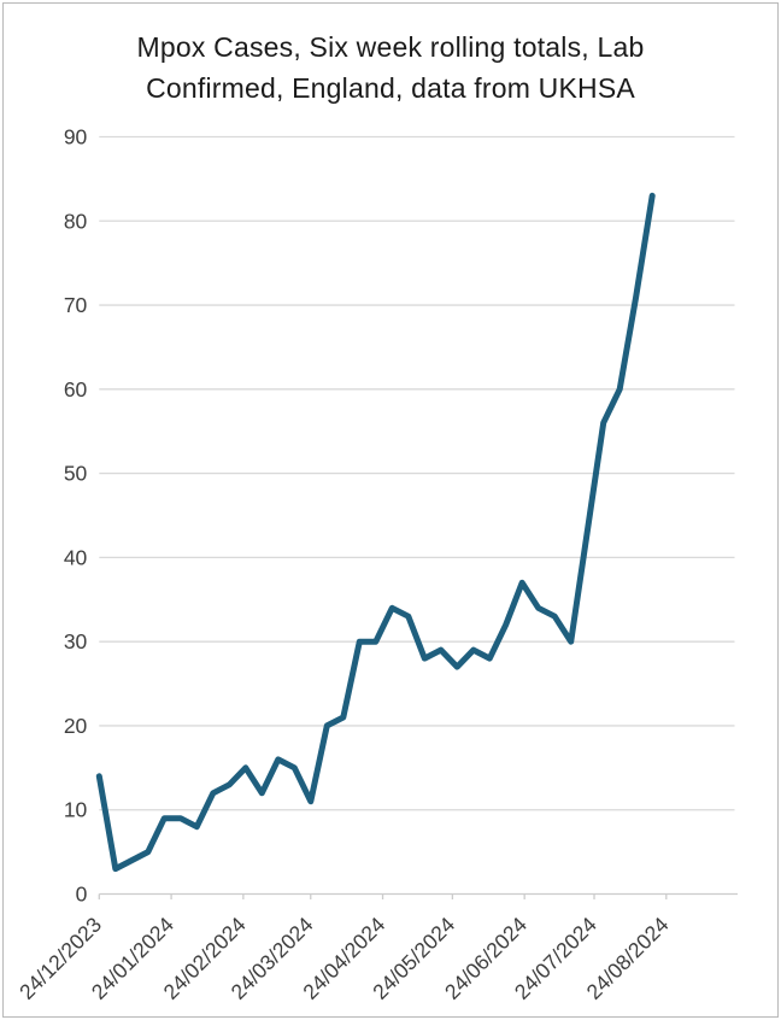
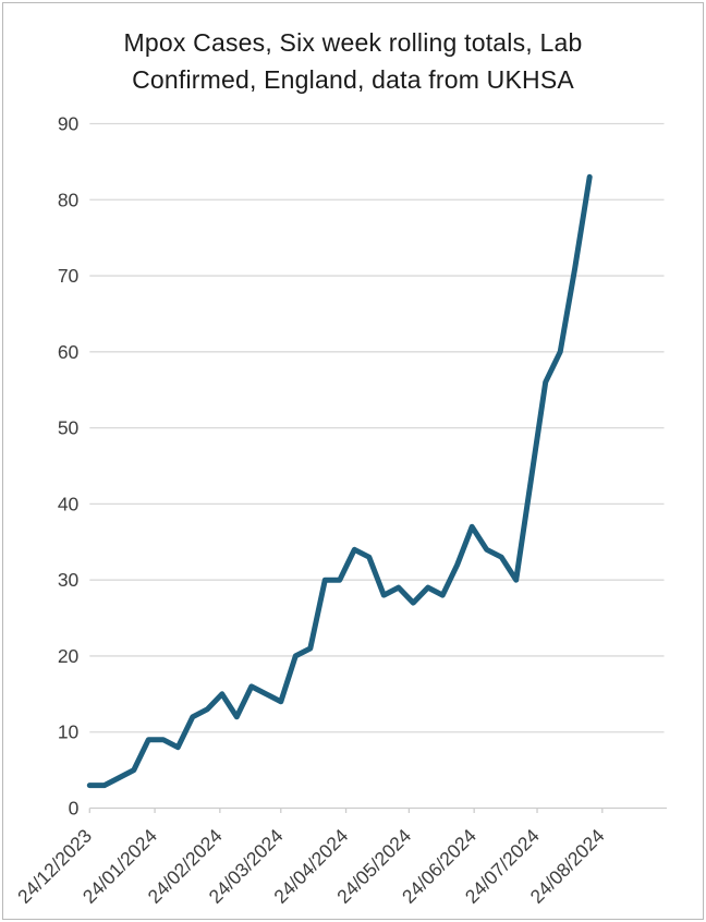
24/12/2023: 14 -> 3
24/03/2024: 11 -> 14
